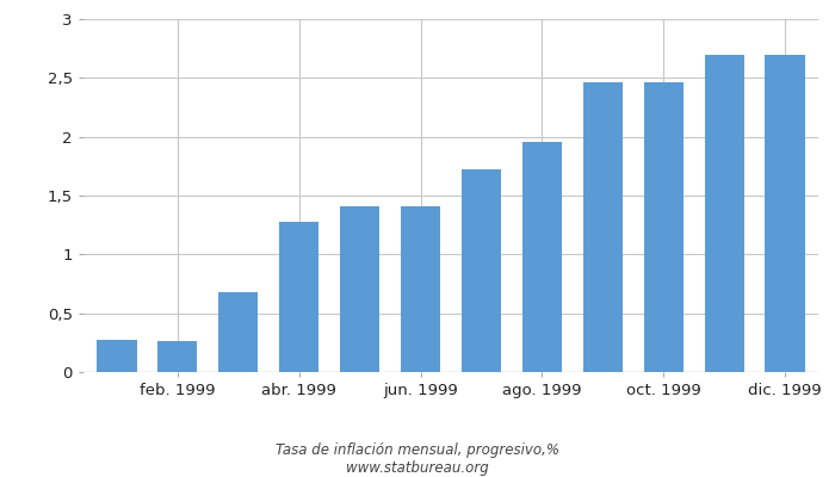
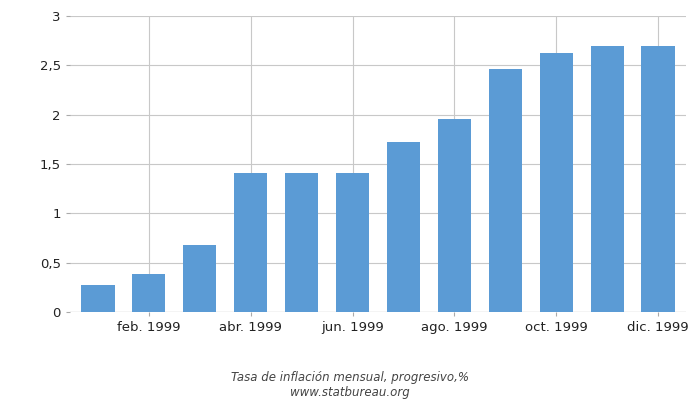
feb. 1999: 0,26 -> 0,39
abr. 1999: 1,28 -> 1,41
oct. 1999: 2,46 -> 2,63
